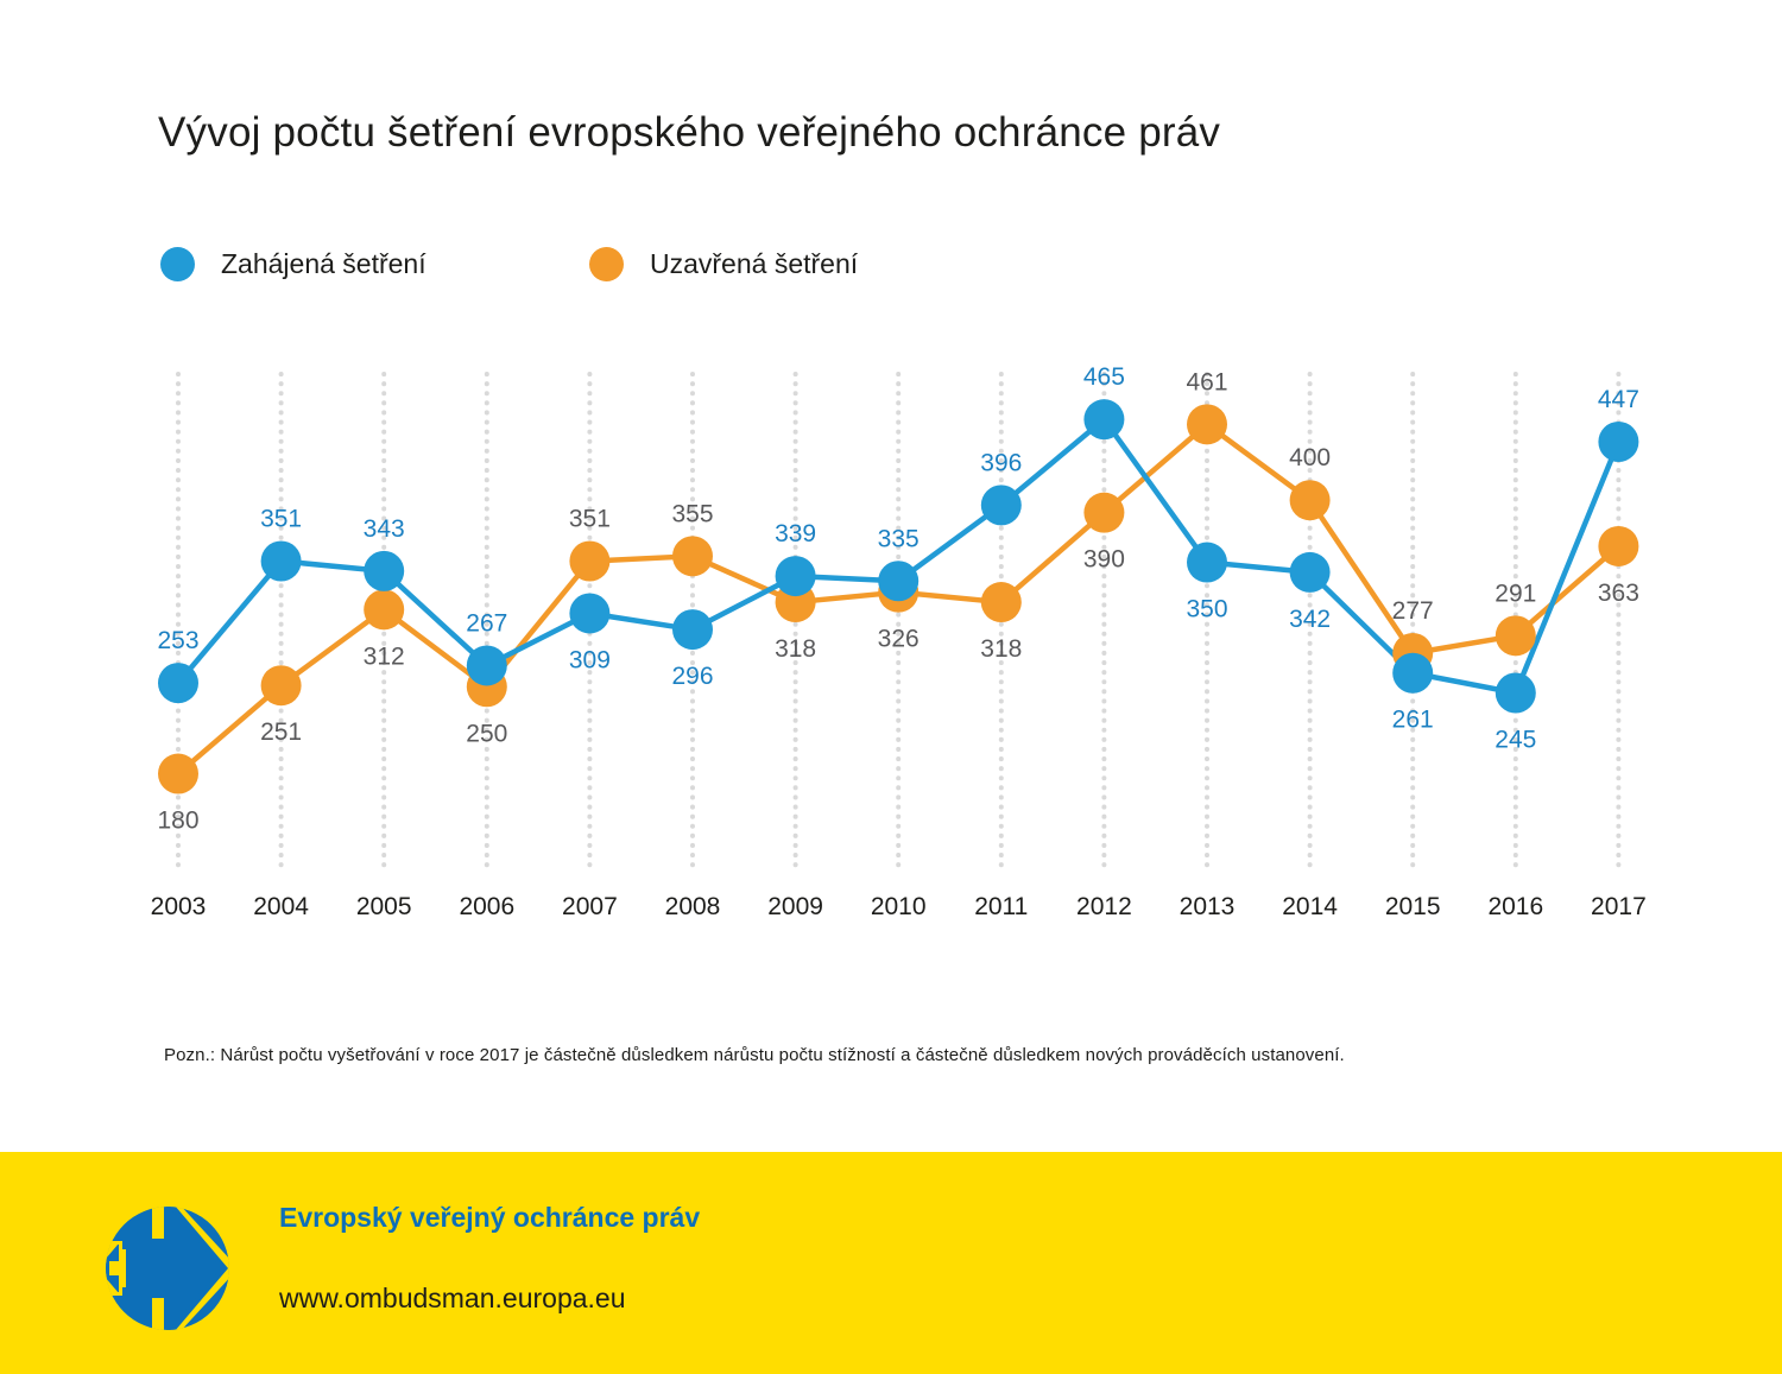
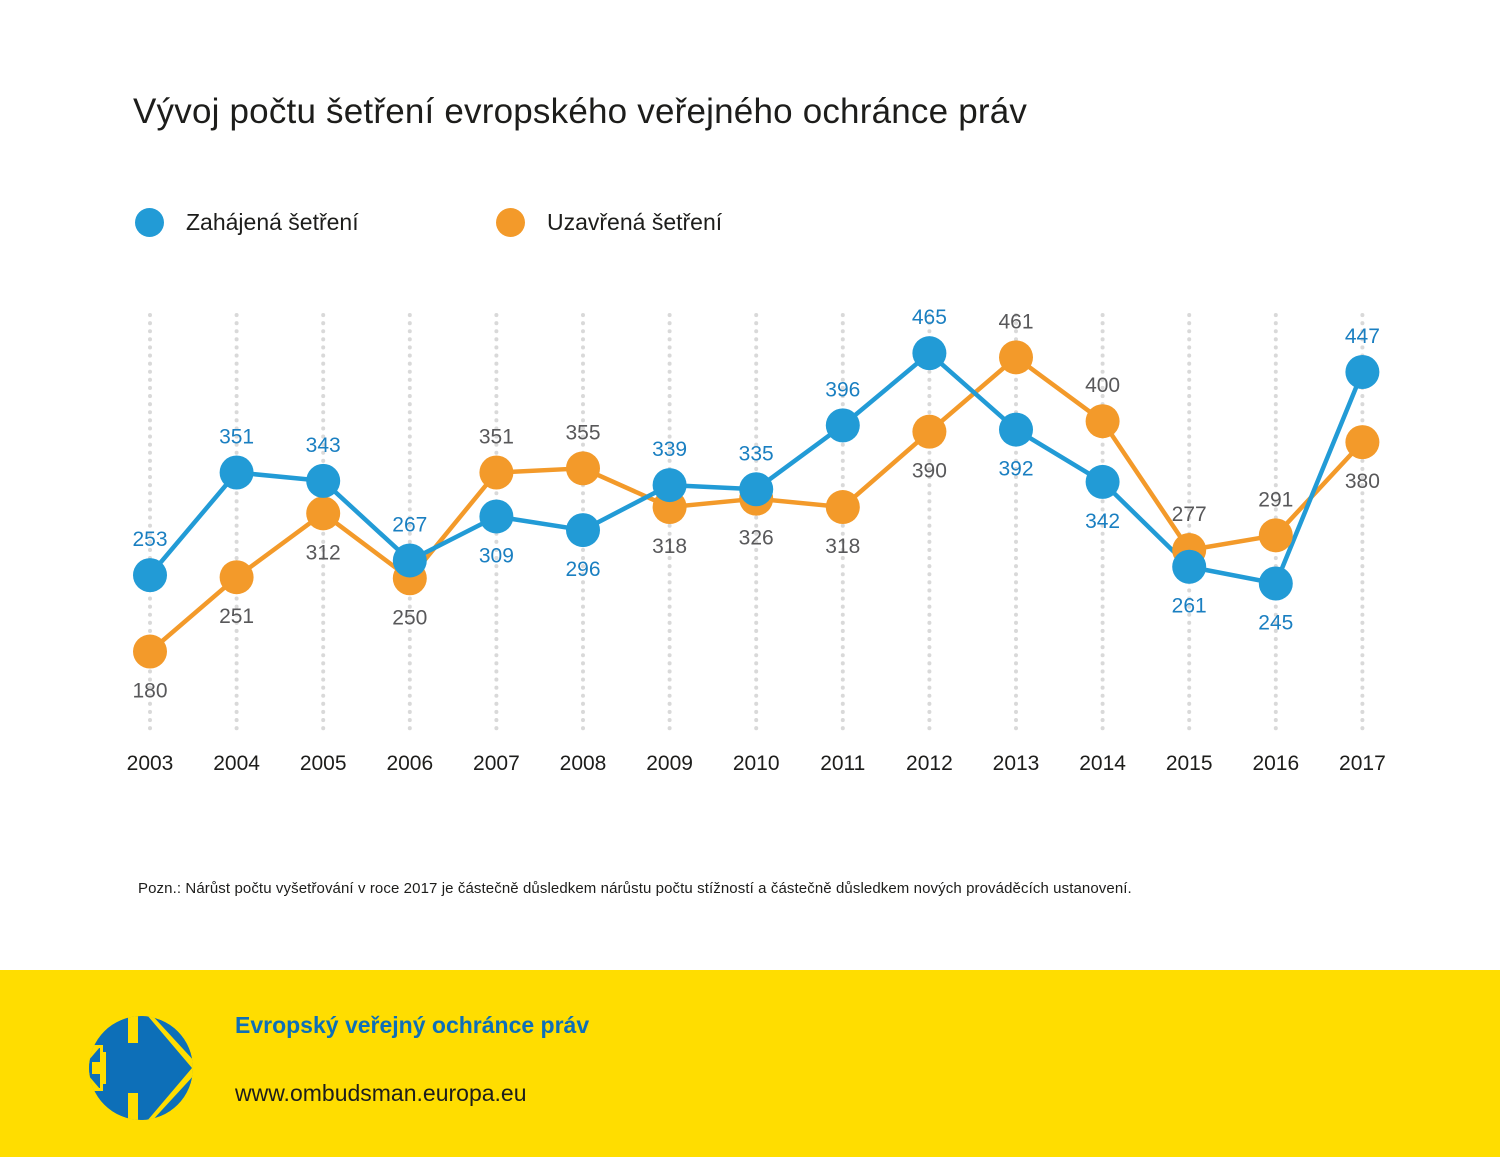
Zahájená šetření/2013: 350 -> 392
Uzavřená šetření/2017: 363 -> 380
